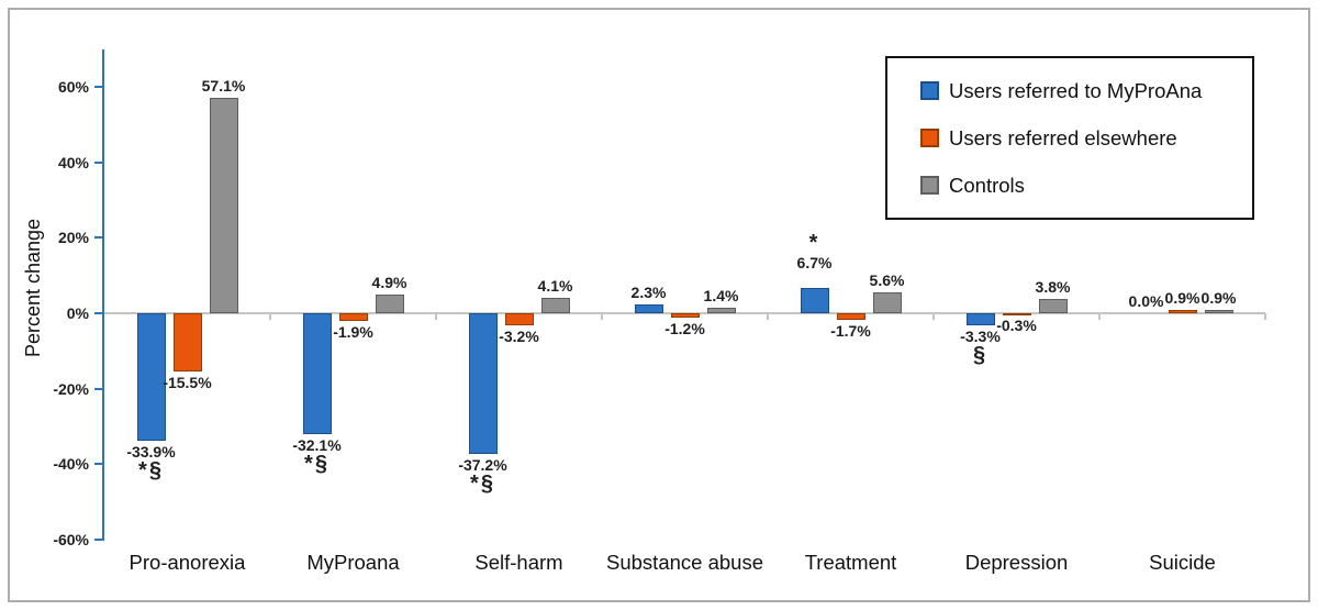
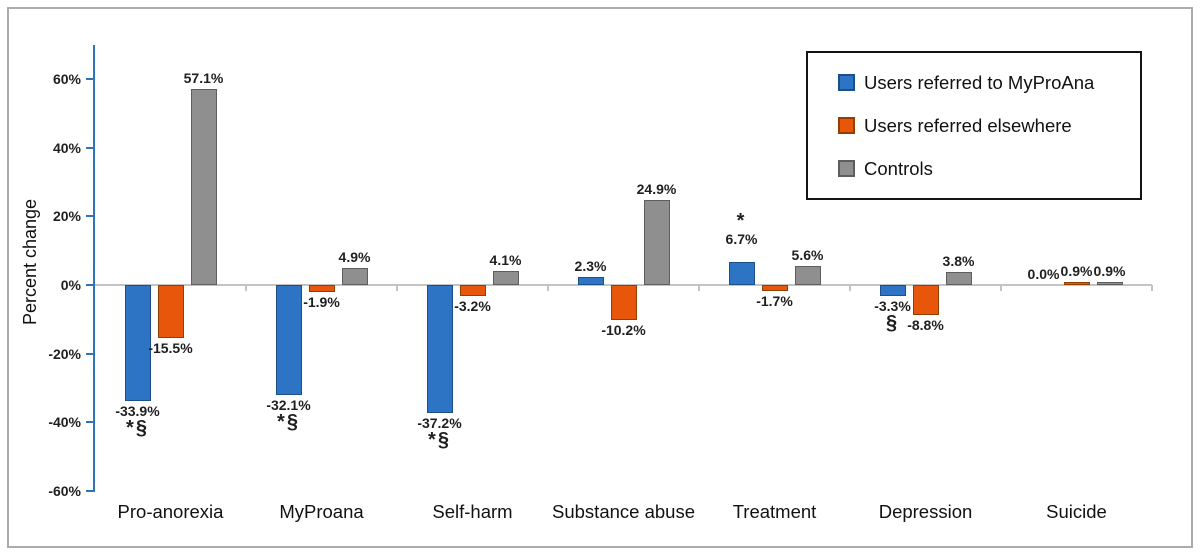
Users referred elsewhere/Substance abuse: -1.2% -> -10.2%
Controls/Substance abuse: 1.4% -> 24.9%
Users referred elsewhere/Depression: -0.3% -> -8.8%
